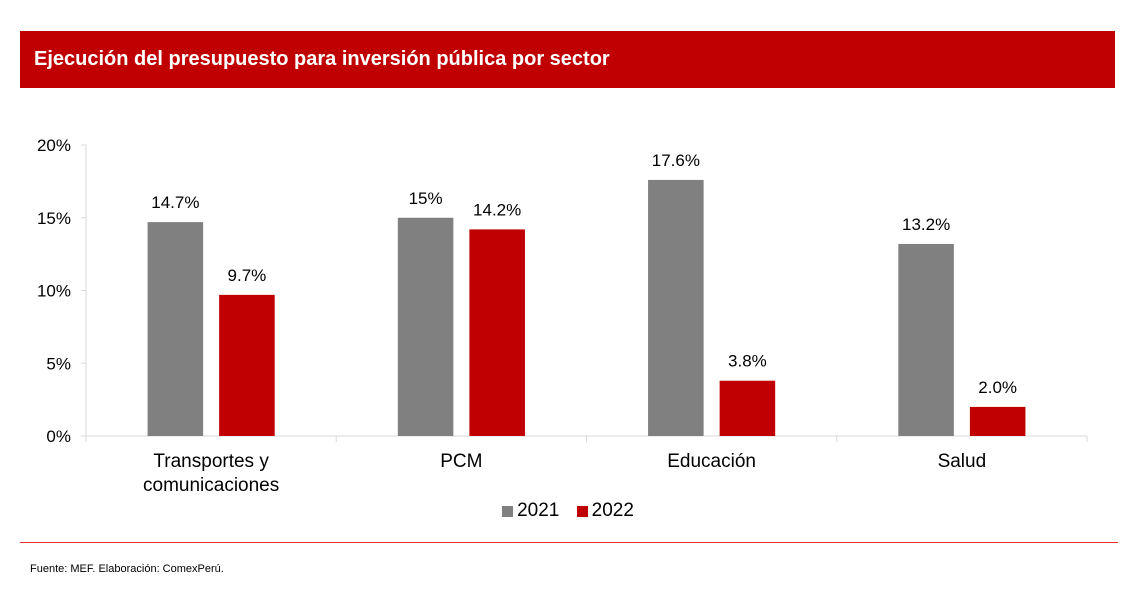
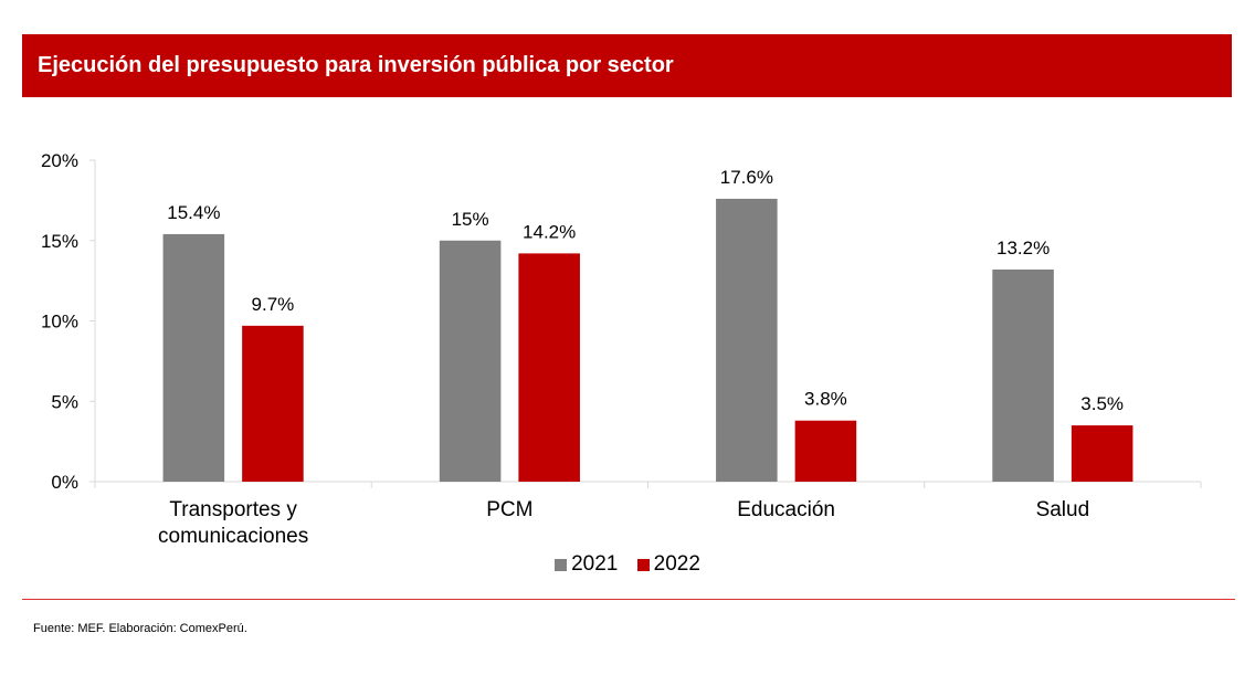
2021/Transportes y comunicaciones: 14.7% -> 15.4%
2022/Salud: 2.0% -> 3.5%
